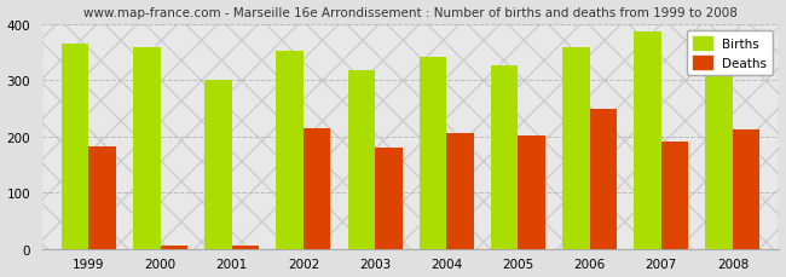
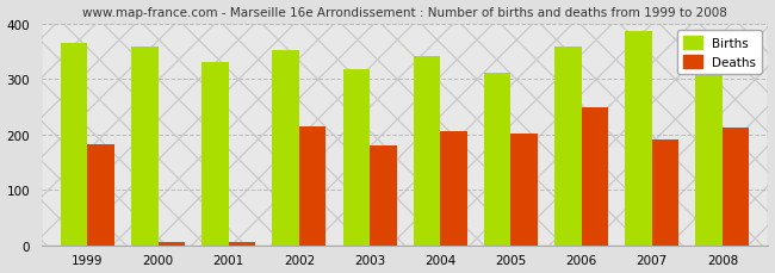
Births/2001: 300 -> 330
Births/2005: 325 -> 311
